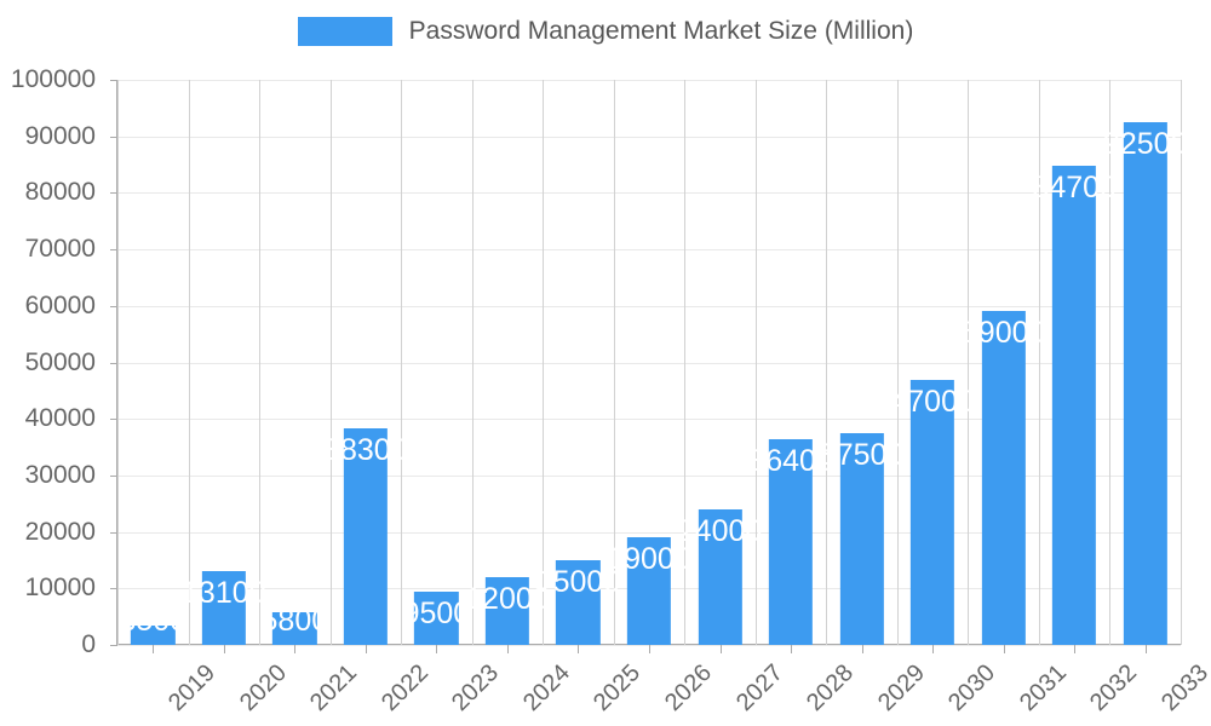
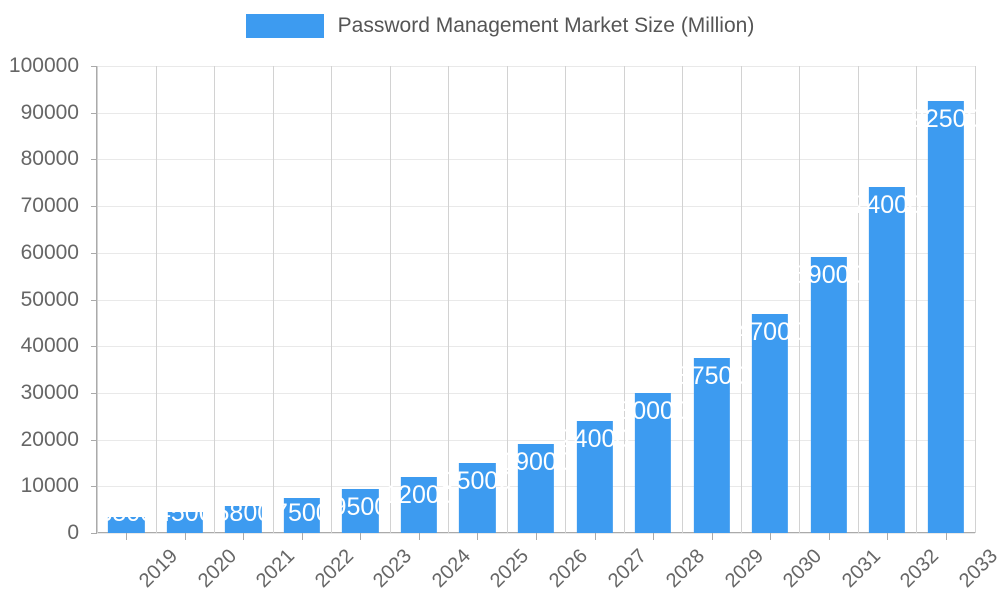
2020: 13100 -> 4500
2022: 38300 -> 7500
2028: 36400 -> 30000
2032: 84700 -> 74000
